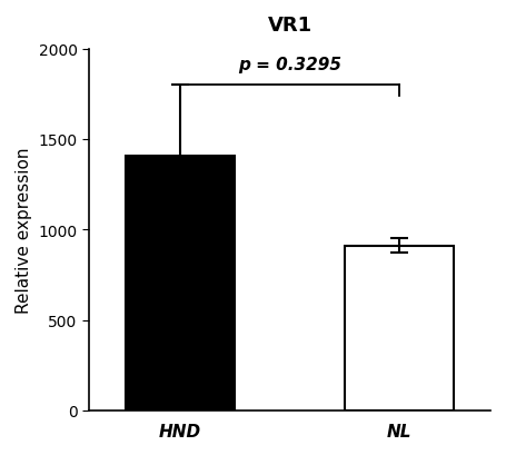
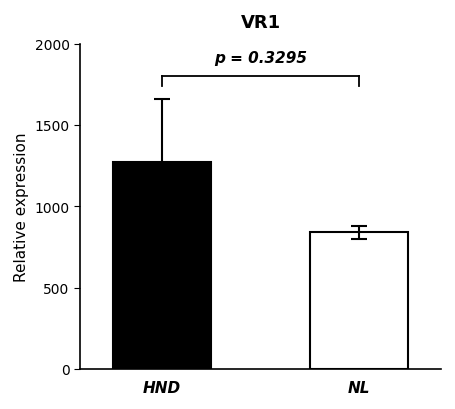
HND: 1410 -> 1270
NL: 910 -> 840
